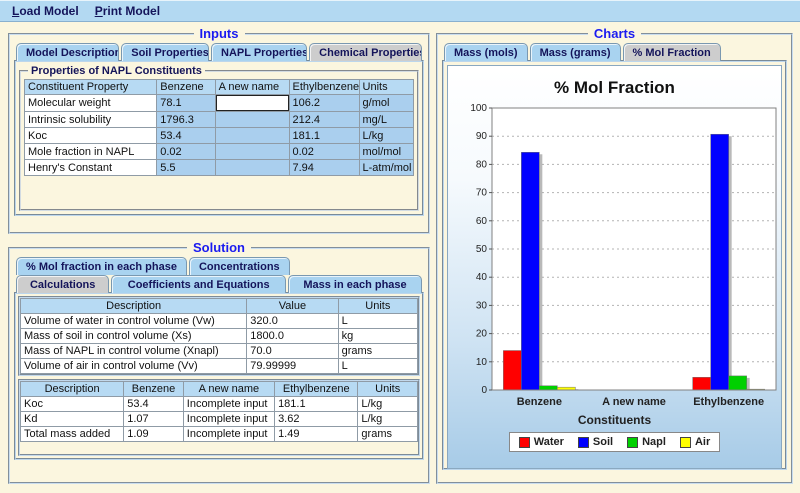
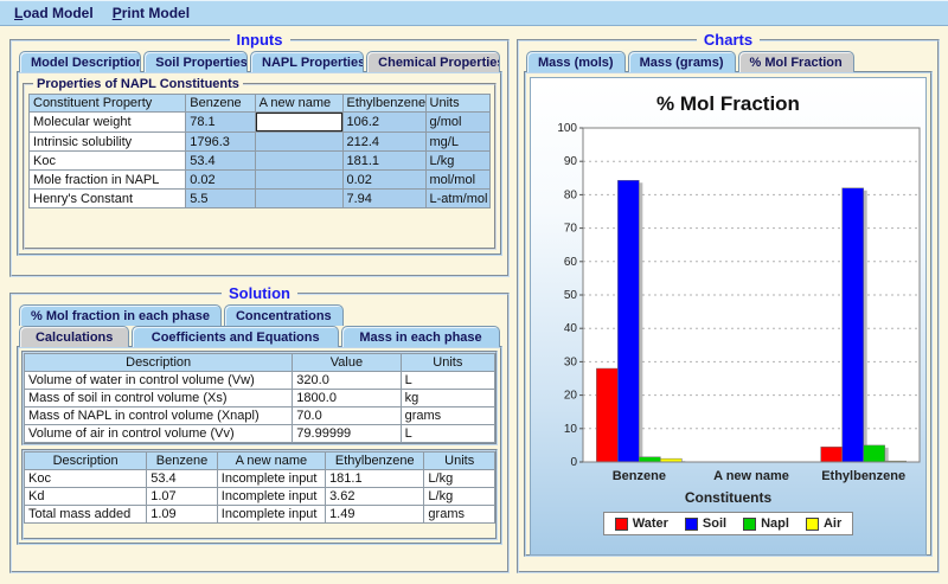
Water/Benzene: 14 -> 28
Soil/Ethylbenzene: 91 -> 82
